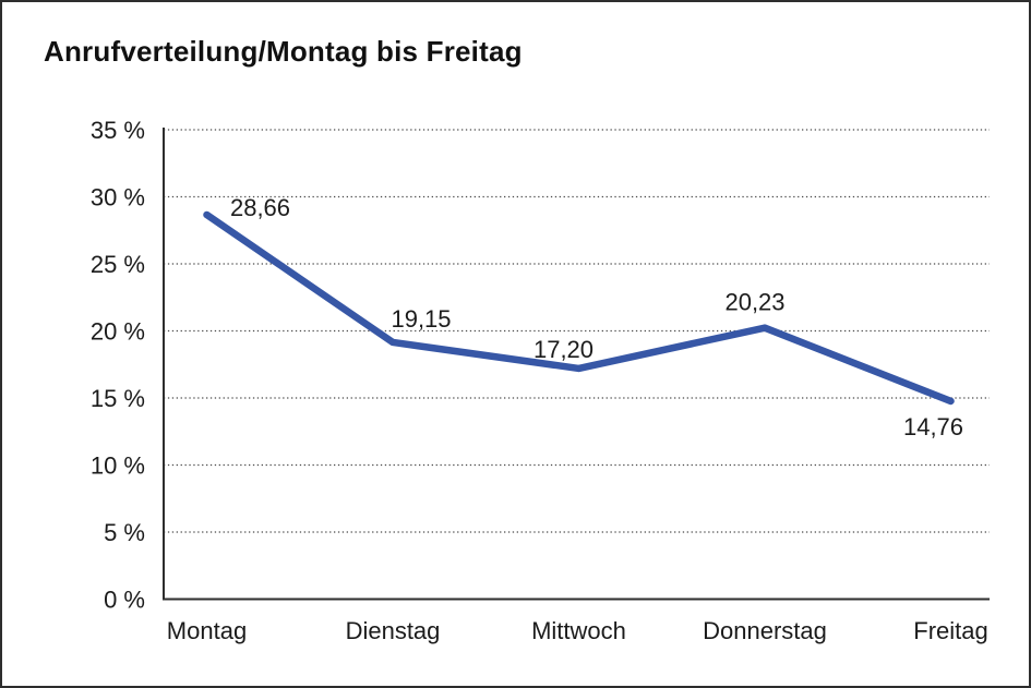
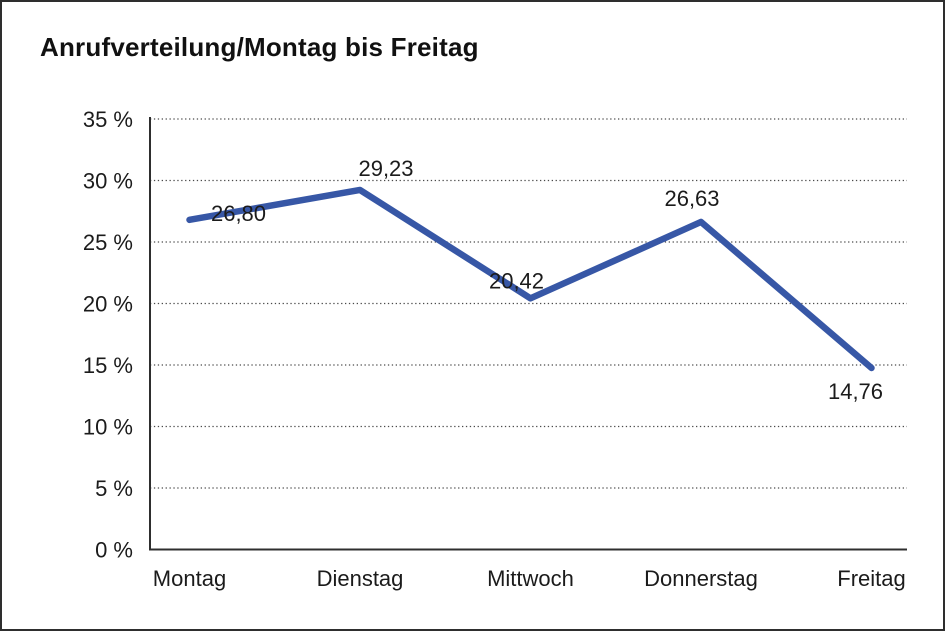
Montag: 28,66 -> 26,80
Dienstag: 19,15 -> 29,23
Mittwoch: 17,20 -> 20,42
Donnerstag: 20,23 -> 26,63
